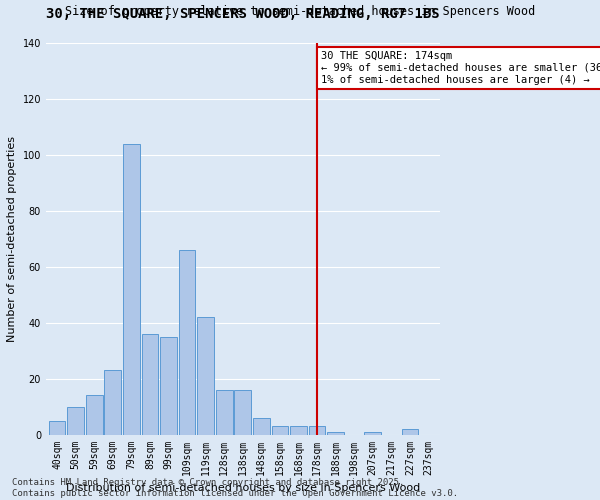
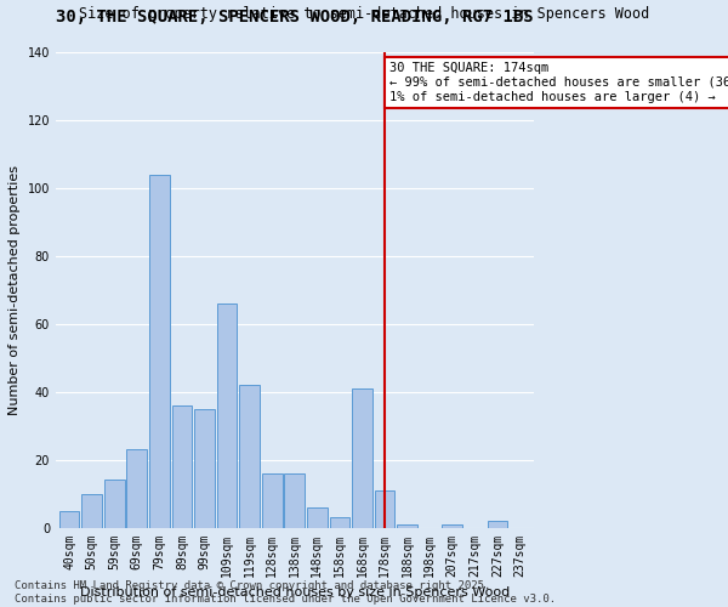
168sqm: 3 -> 41
178sqm: 3 -> 11
